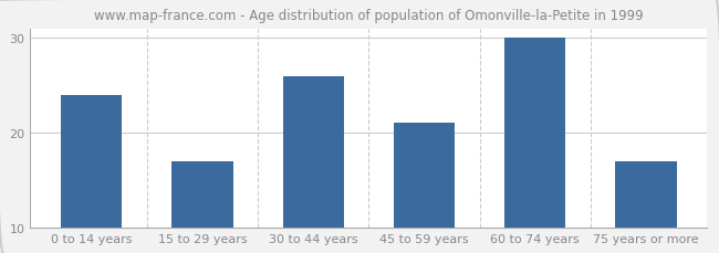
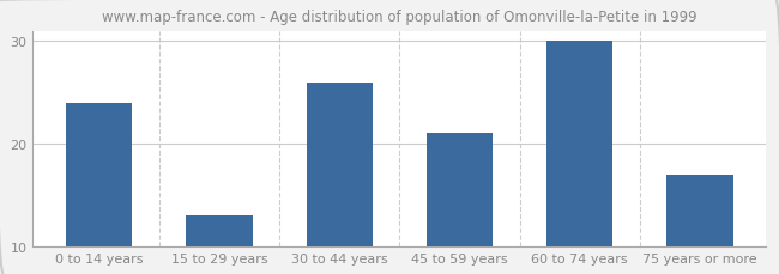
15 to 29 years: 17 -> 13
